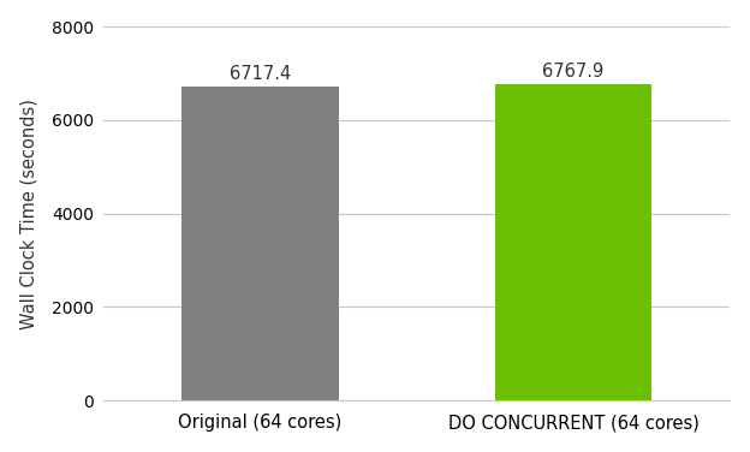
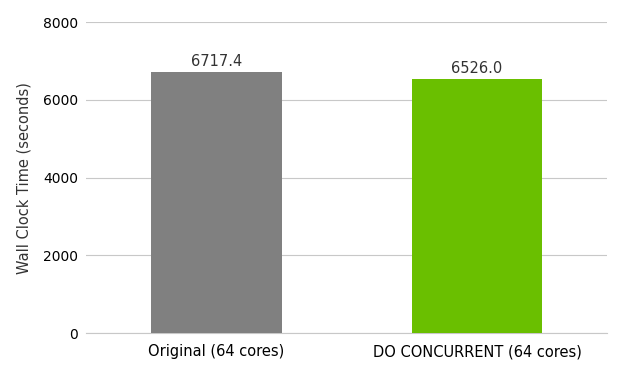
DO CONCURRENT (64 cores): 6767.9 -> 6526.0
